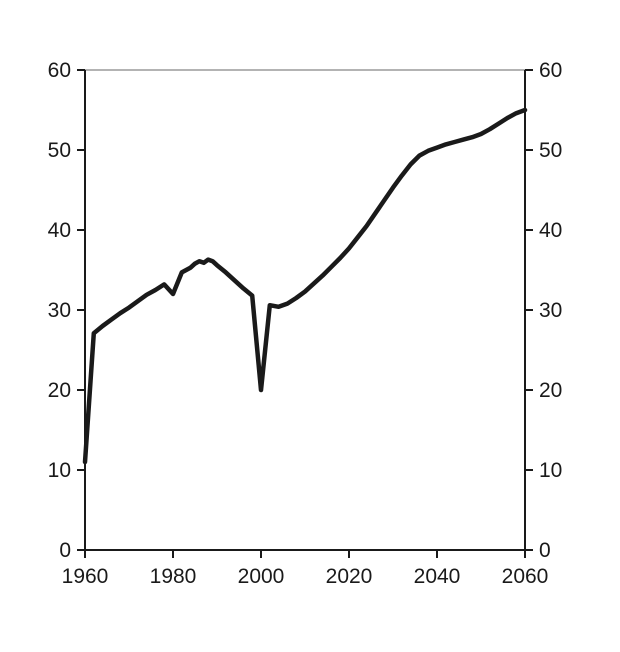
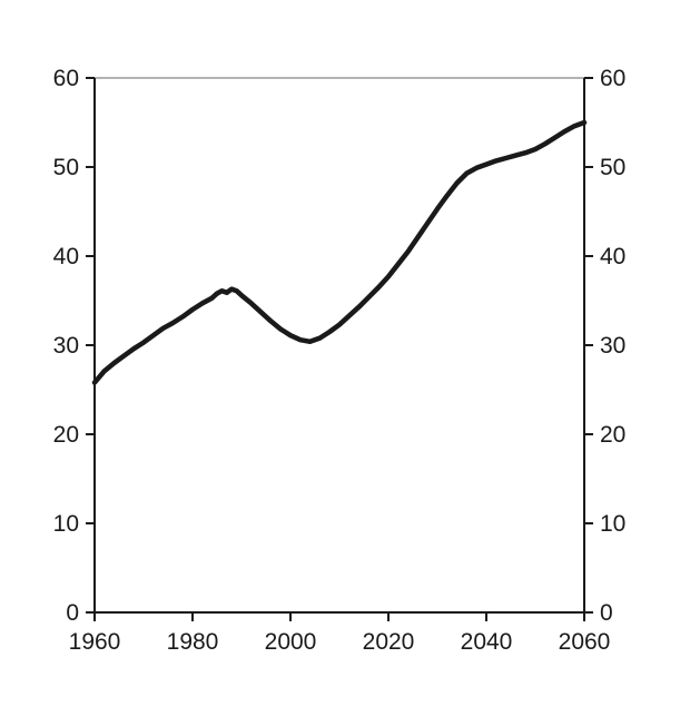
1960: 11 -> 26
1980: 32 -> 34
2000: 20 -> 31
